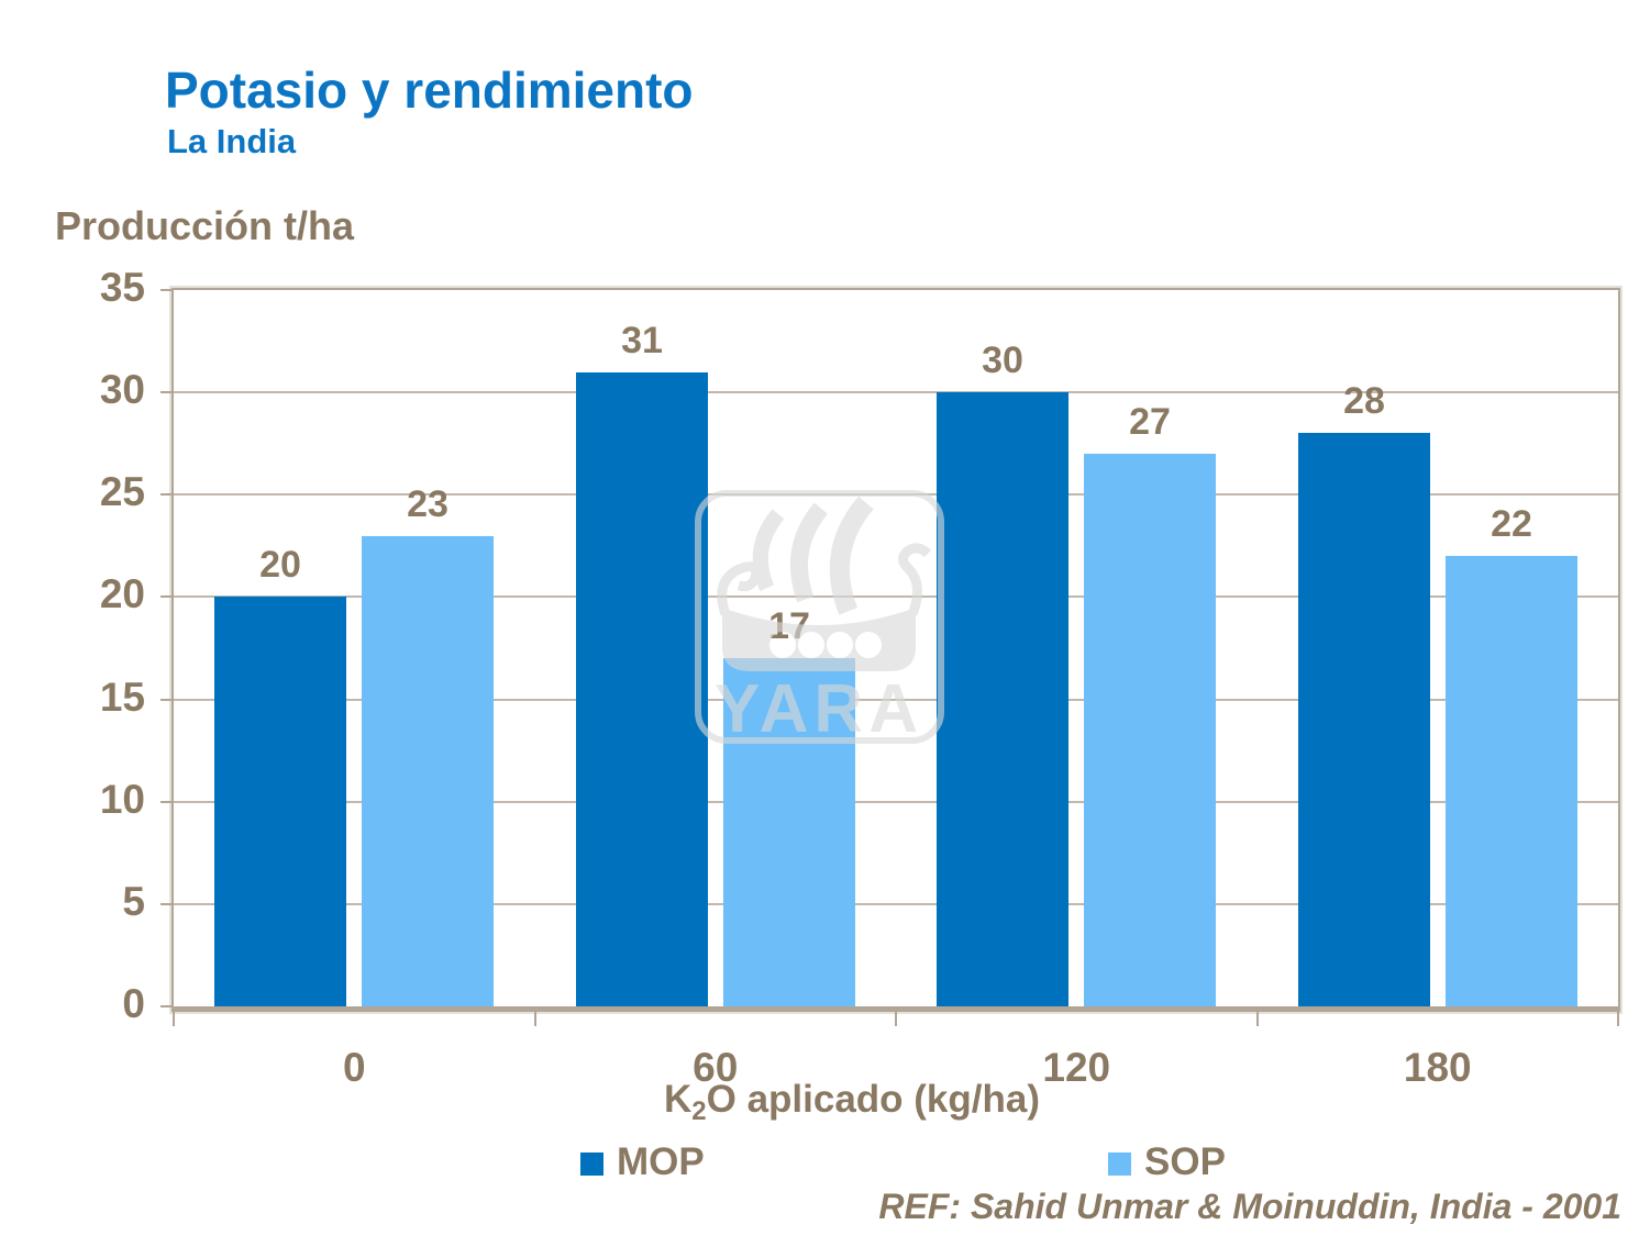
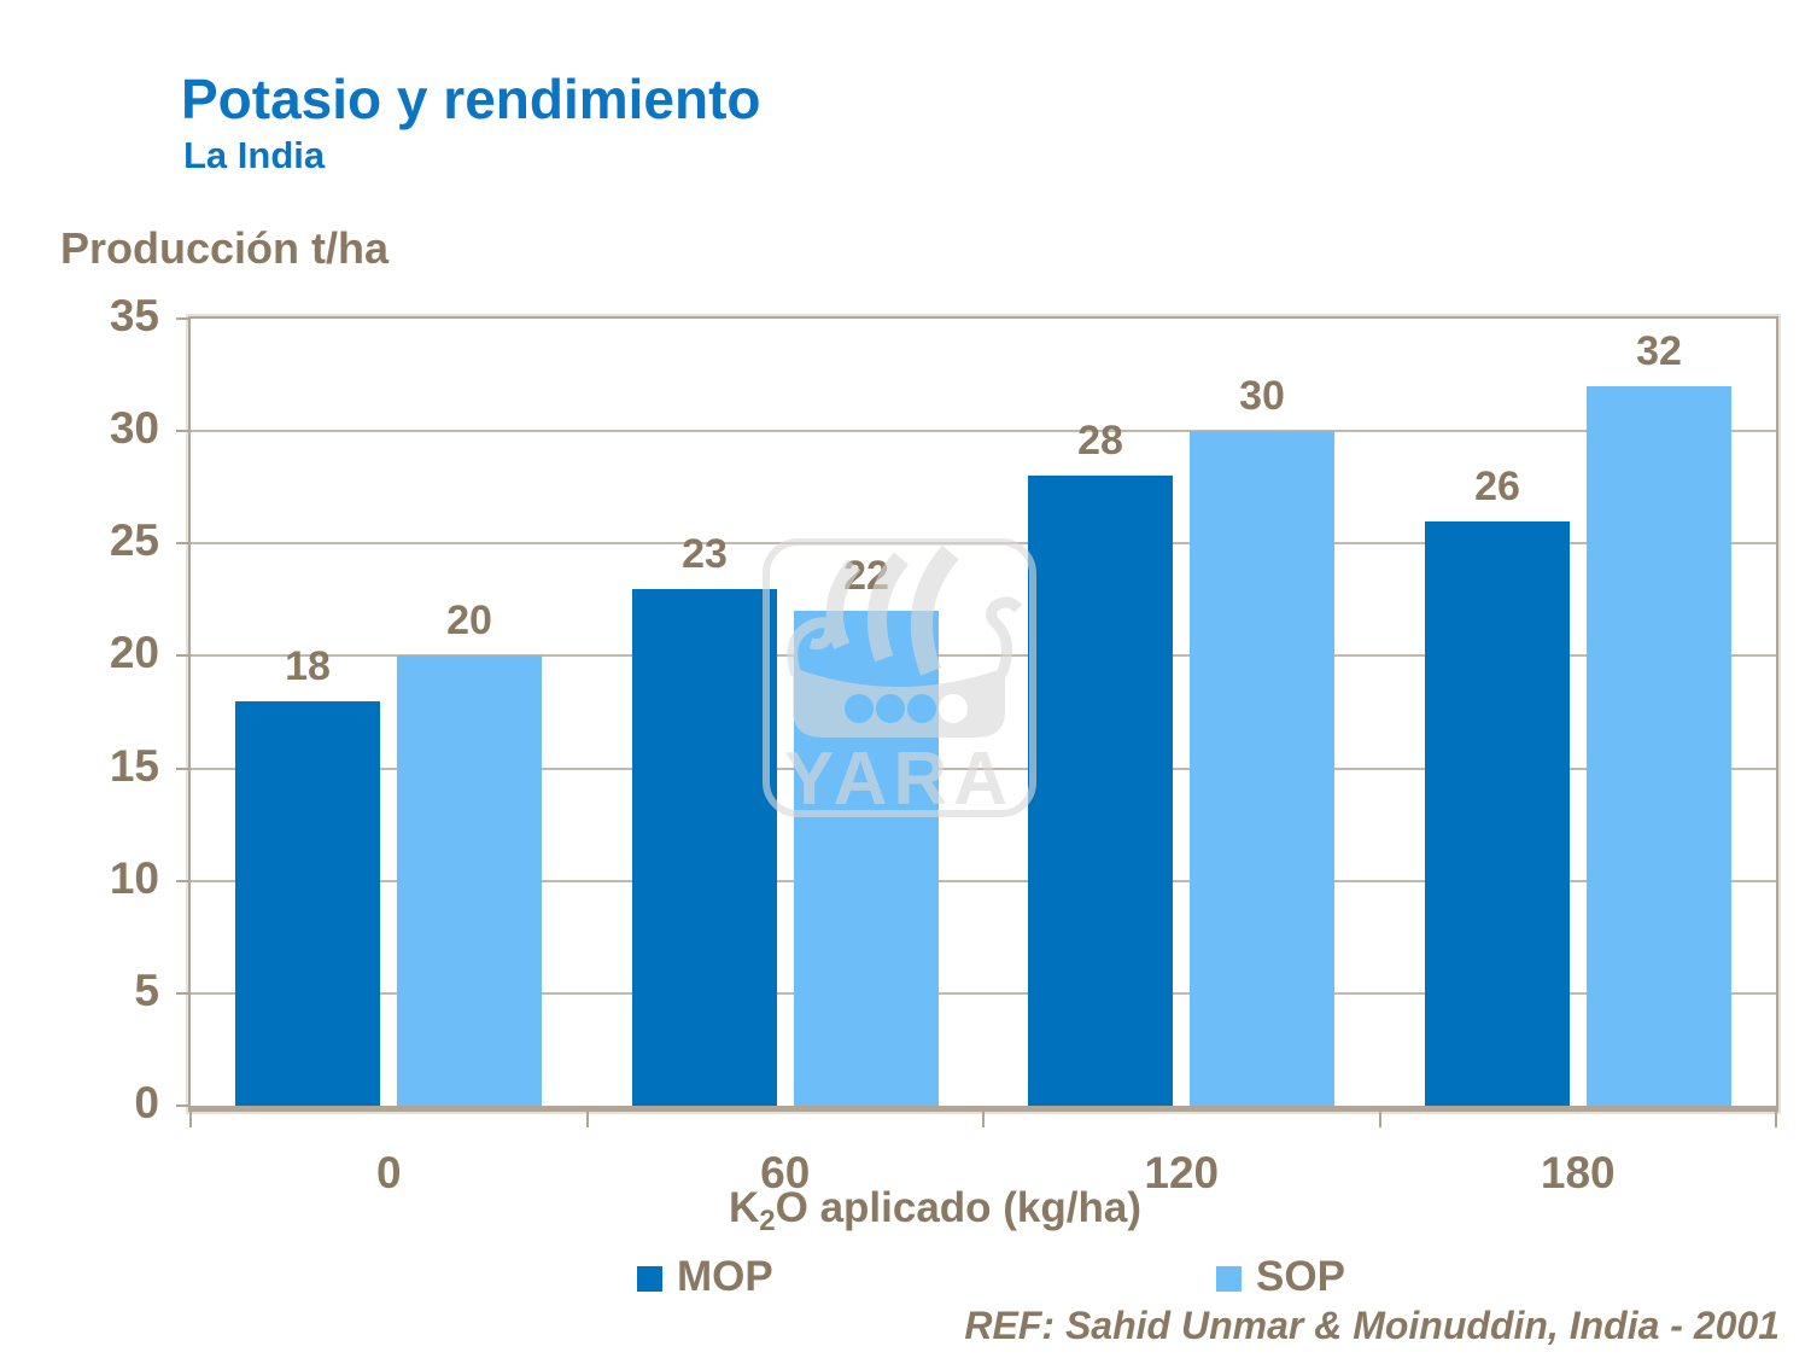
MOP/0: 20 -> 18
SOP/0: 23 -> 20
MOP/60: 31 -> 23
SOP/60: 17 -> 22
MOP/120: 30 -> 28
SOP/120: 27 -> 30
MOP/180: 28 -> 26
SOP/180: 22 -> 32
